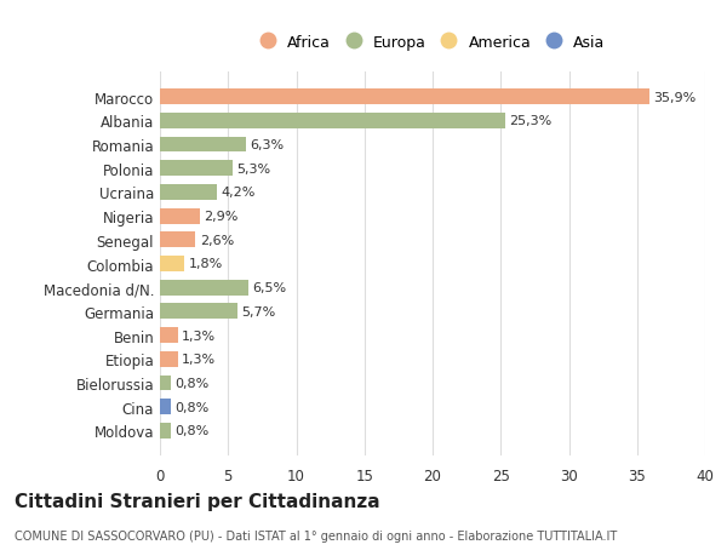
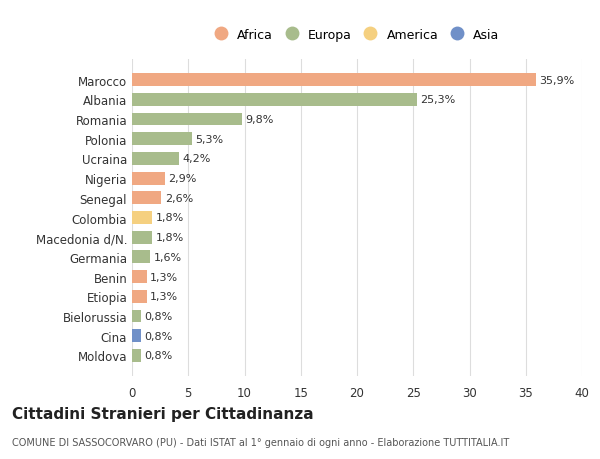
Romania: 6,3% -> 9,8%
Macedonia d/N.: 6,5% -> 1,8%
Germania: 5,7% -> 1,6%
